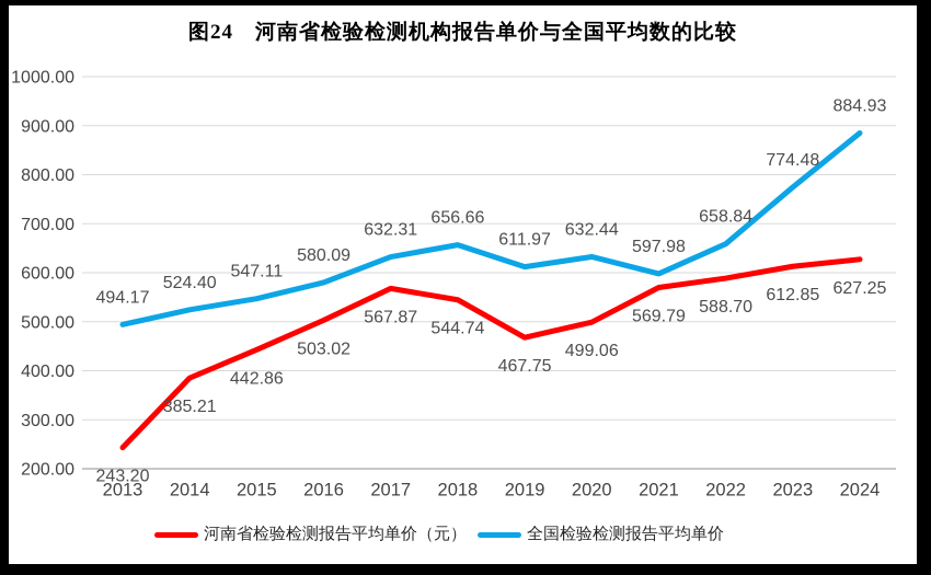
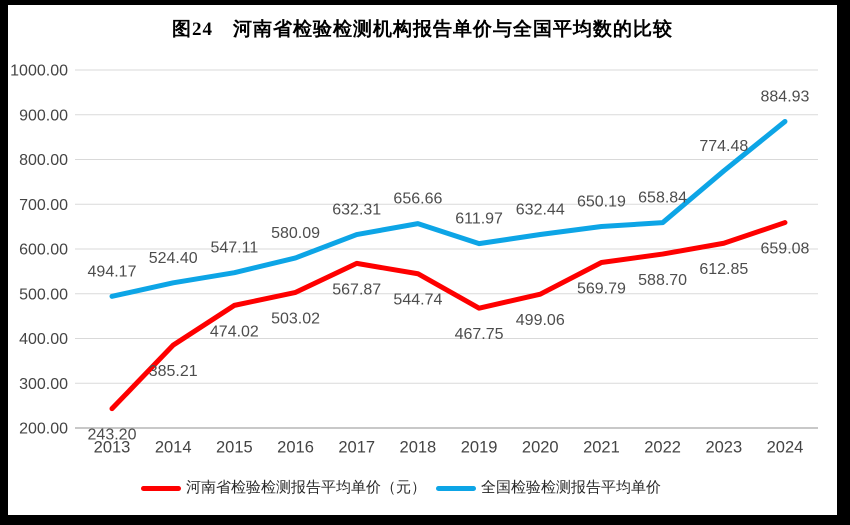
河南省检验检测报告平均单价（元）/2015: 442.86 -> 474.02
全国检验检测报告平均单价/2021: 597.98 -> 650.19
河南省检验检测报告平均单价（元）/2024: 627.25 -> 659.08
